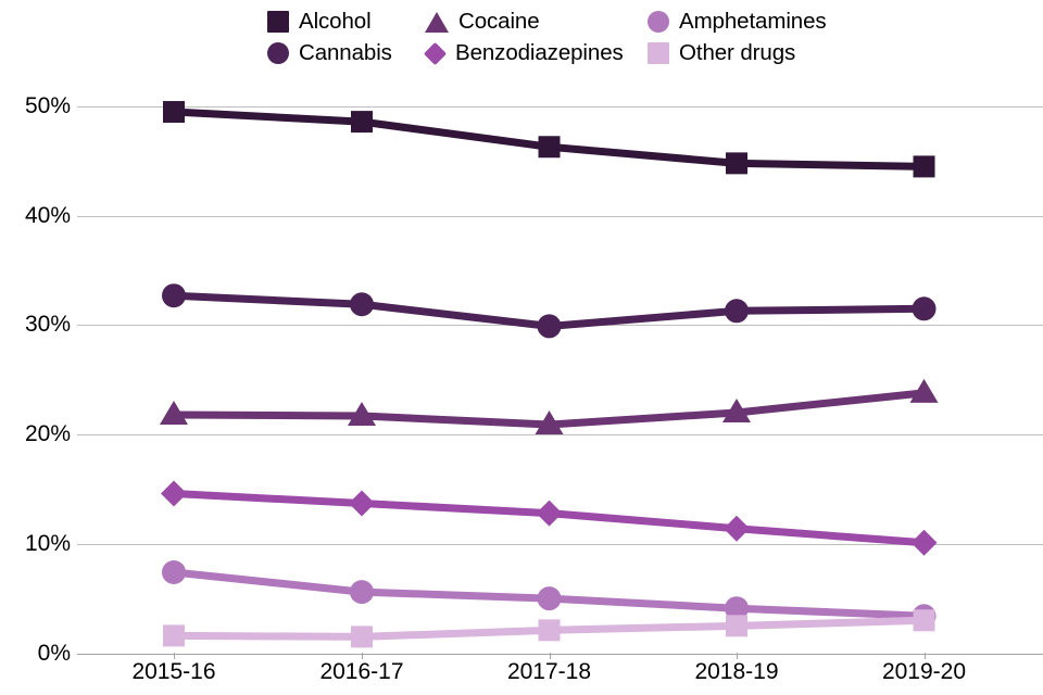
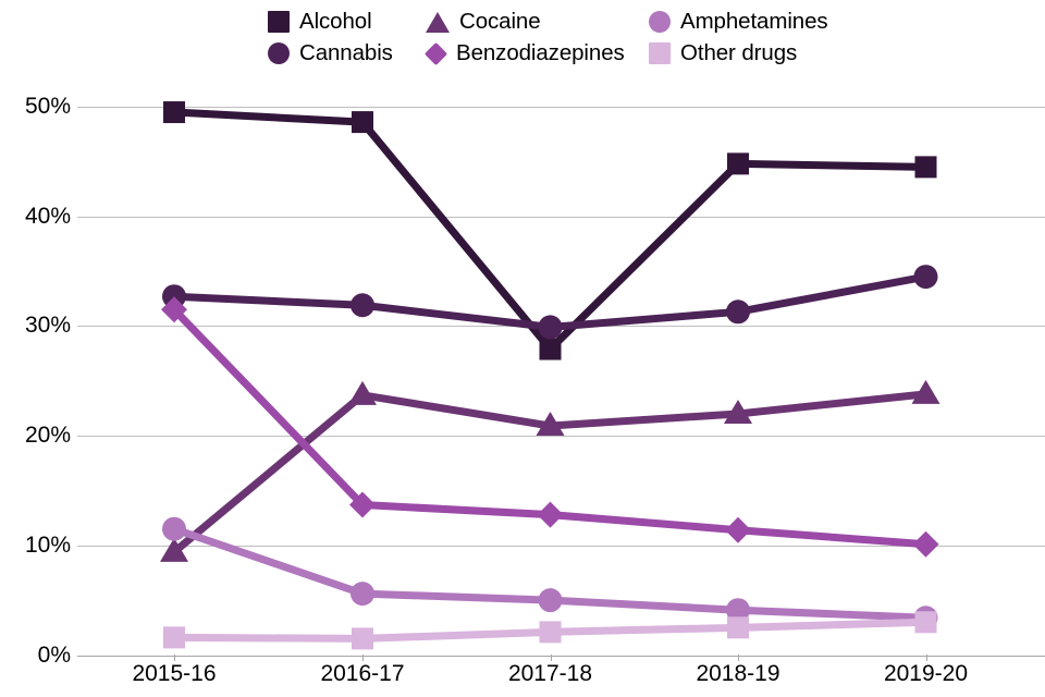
Cocaine/2015-16: 21.8% -> 9.4%
Benzodiazepines/2015-16: 14.6% -> 31.5%
Amphetamines/2015-16: 7.4% -> 11.5%
Cocaine/2016-17: 21.7% -> 23.7%
Alcohol/2017-18: 46.3% -> 27.9%
Cannabis/2019-20: 31.5% -> 34.5%
